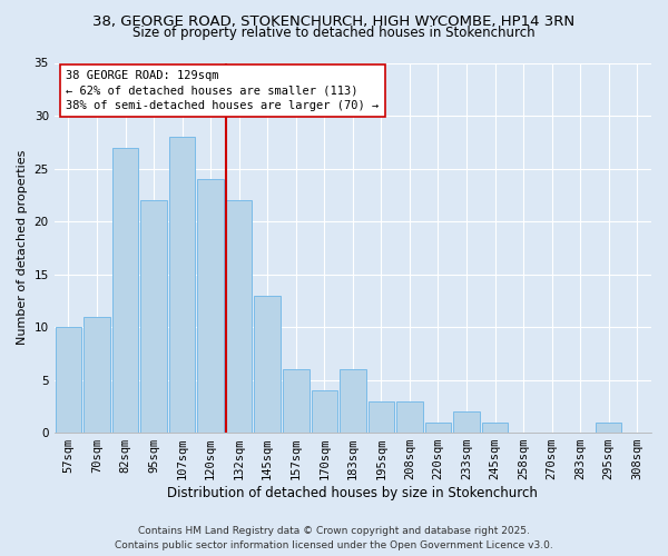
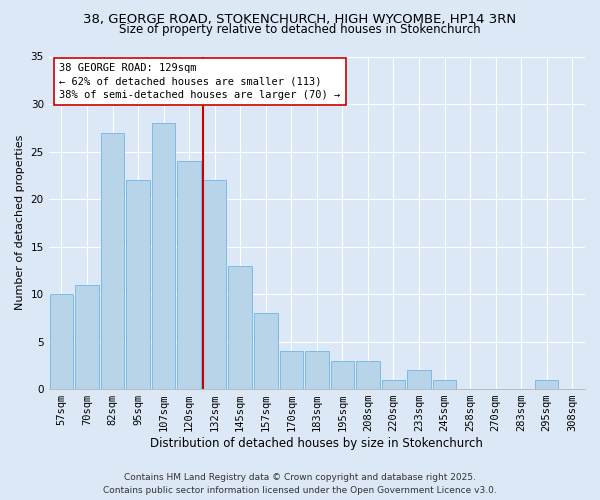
157sqm: 6 -> 8
183sqm: 6 -> 4
